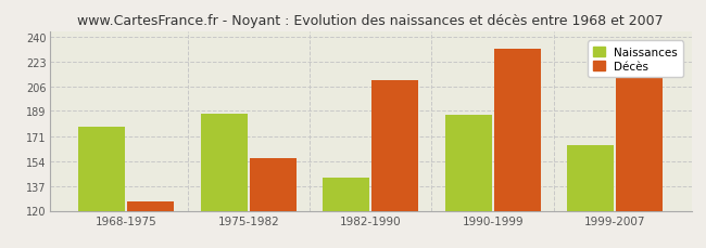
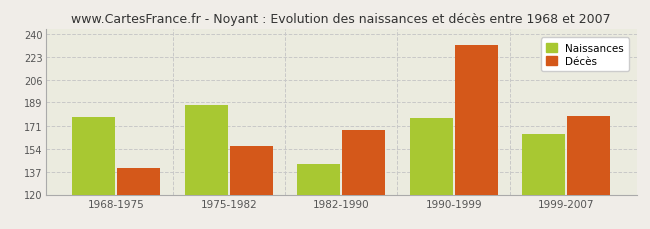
Décès/1968-1975: 126 -> 140
Décès/1982-1990: 210 -> 168
Naissances/1990-1999: 186 -> 177
Décès/1999-2007: 213 -> 179
